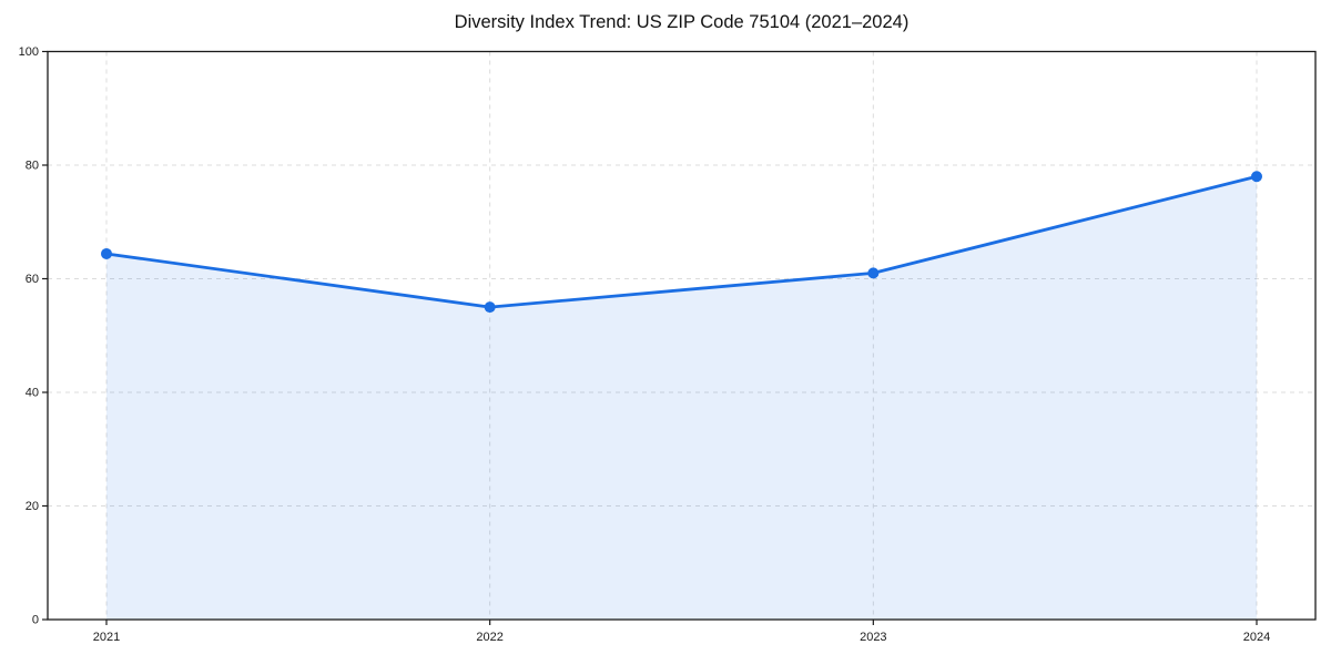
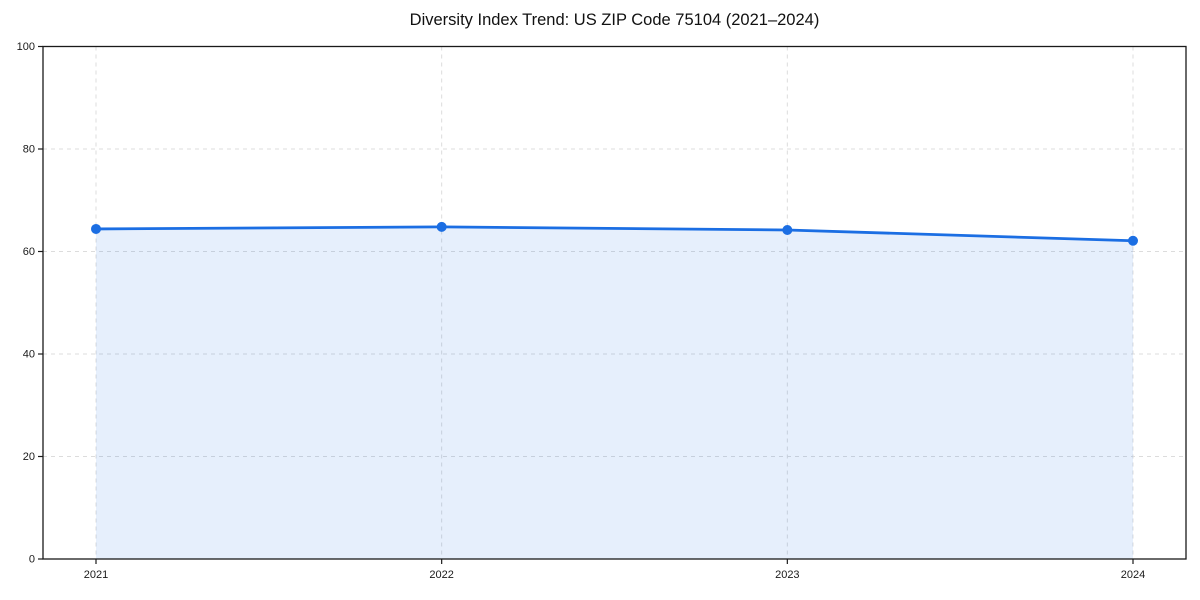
2022: 55 -> 65
2023: 61 -> 64
2024: 78 -> 62
